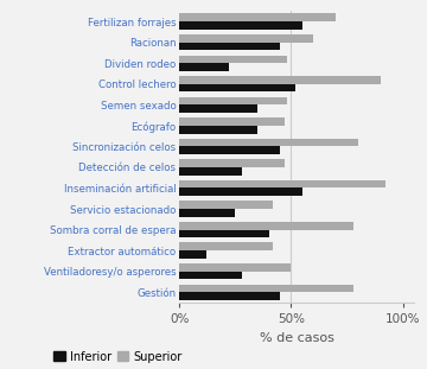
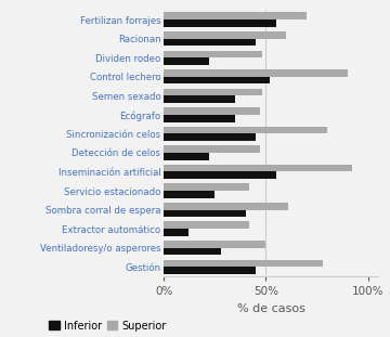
Inferior/Detección de celos: 28% -> 22%
Superior/Sombra corral de espera: 78% -> 61%
